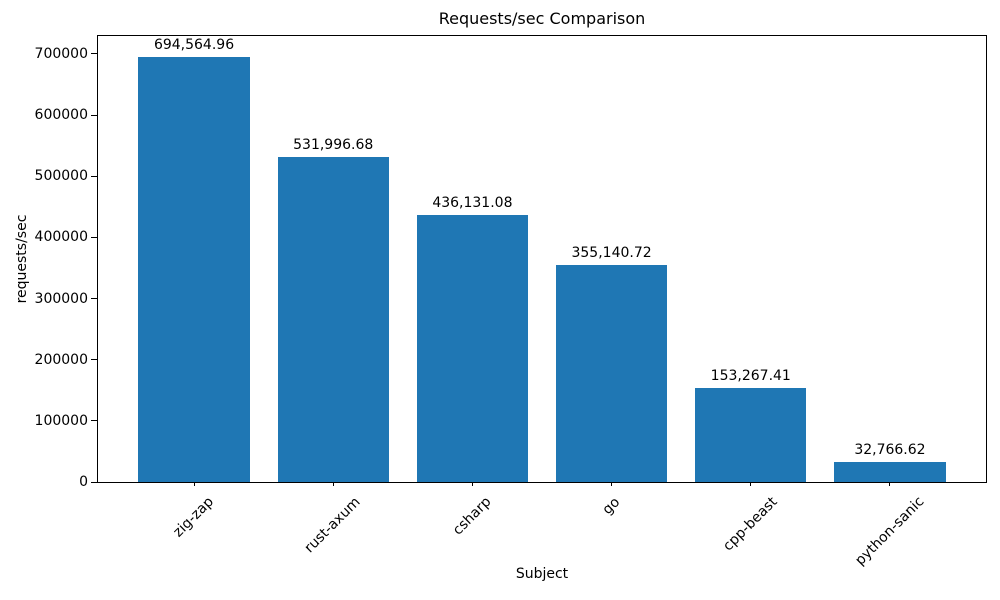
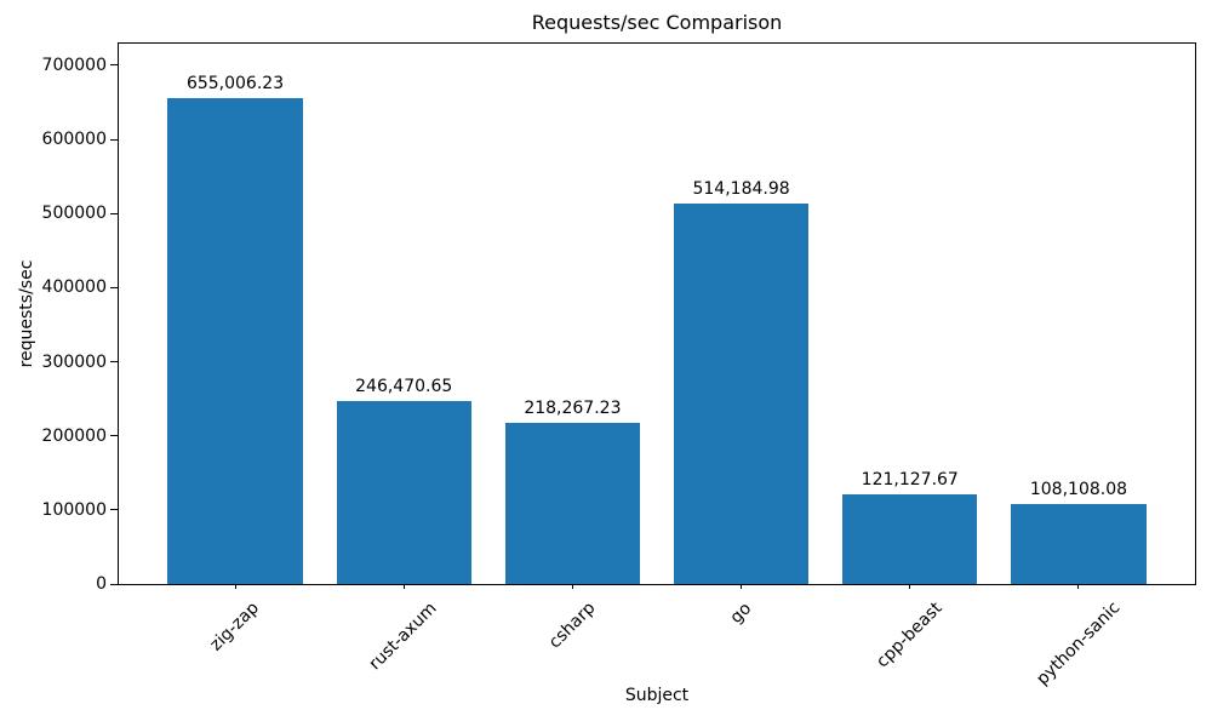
zig-zap: 694,564.96 -> 655,006.23
rust-axum: 531,996.68 -> 246,470.65
csharp: 436,131.08 -> 218,267.23
go: 355,140.72 -> 514,184.98
cpp-beast: 153,267.41 -> 121,127.67
python-sanic: 32,766.62 -> 108,108.08
